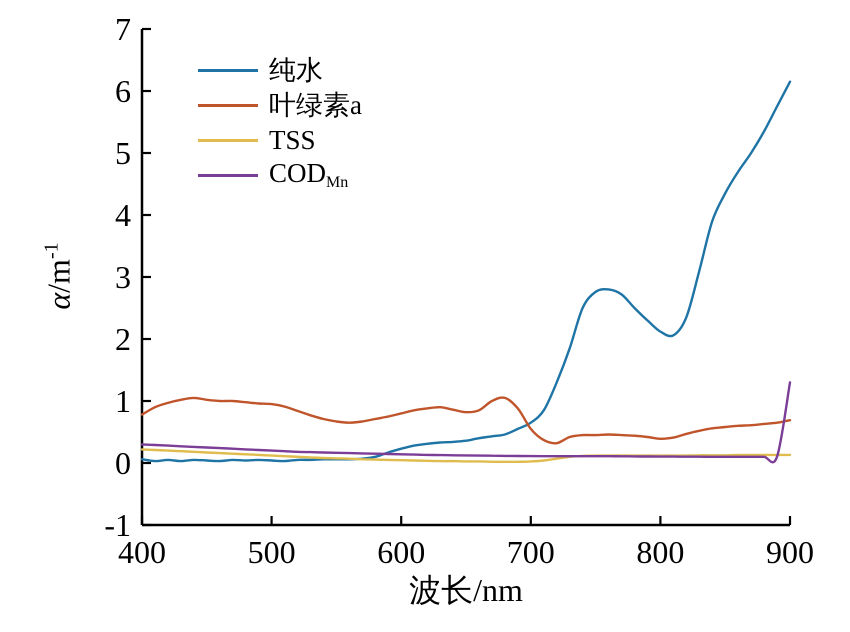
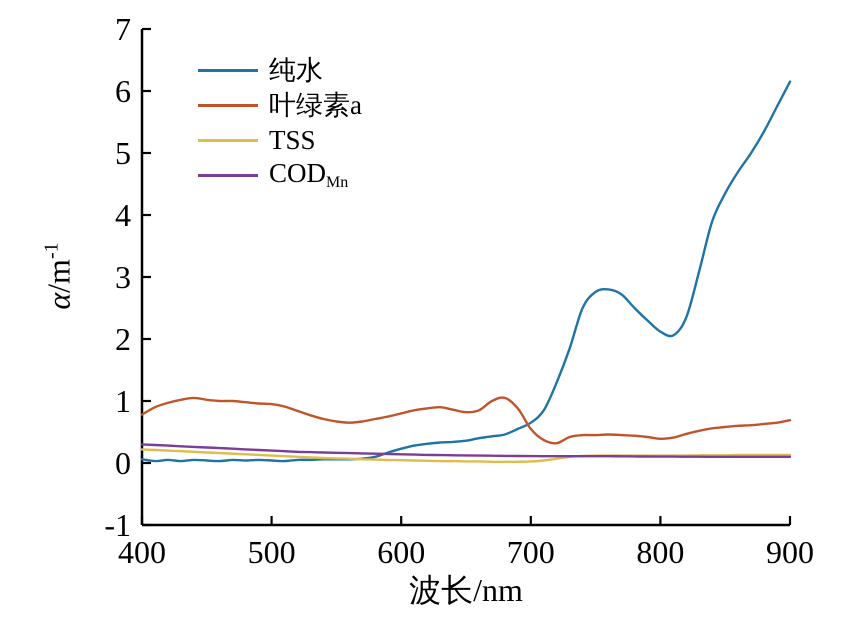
COD/900: 1.3 -> 0.1
